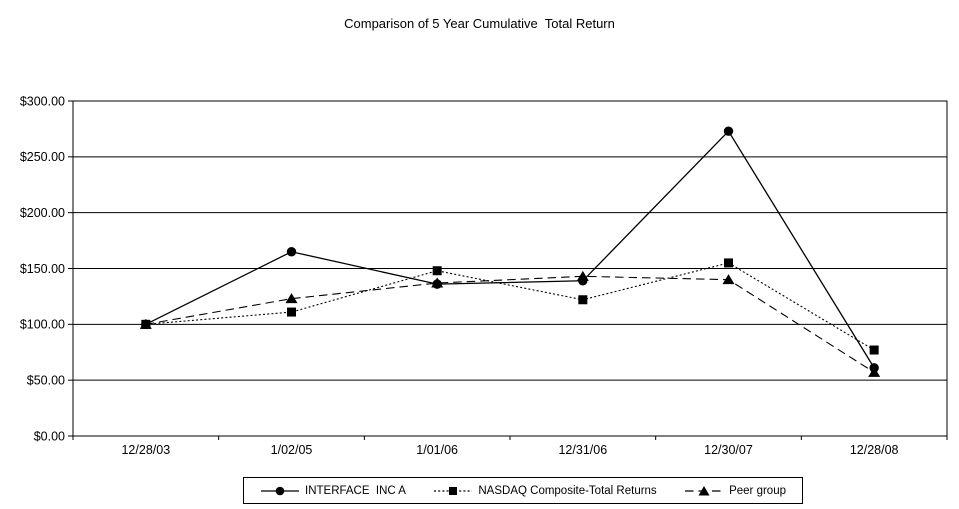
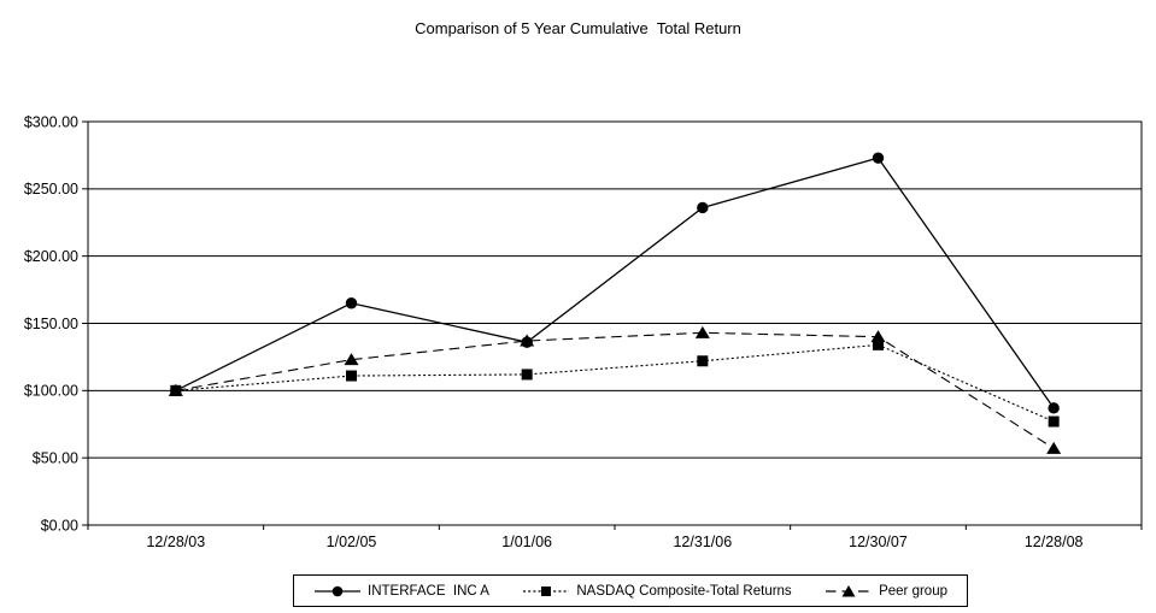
NASDAQ Composite-Total Returns/1/01/06: $148 -> $112
INTERFACE INC A/12/31/06: $139 -> $236
NASDAQ Composite-Total Returns/12/30/07: $155 -> $134
INTERFACE INC A/12/28/08: $61 -> $87
